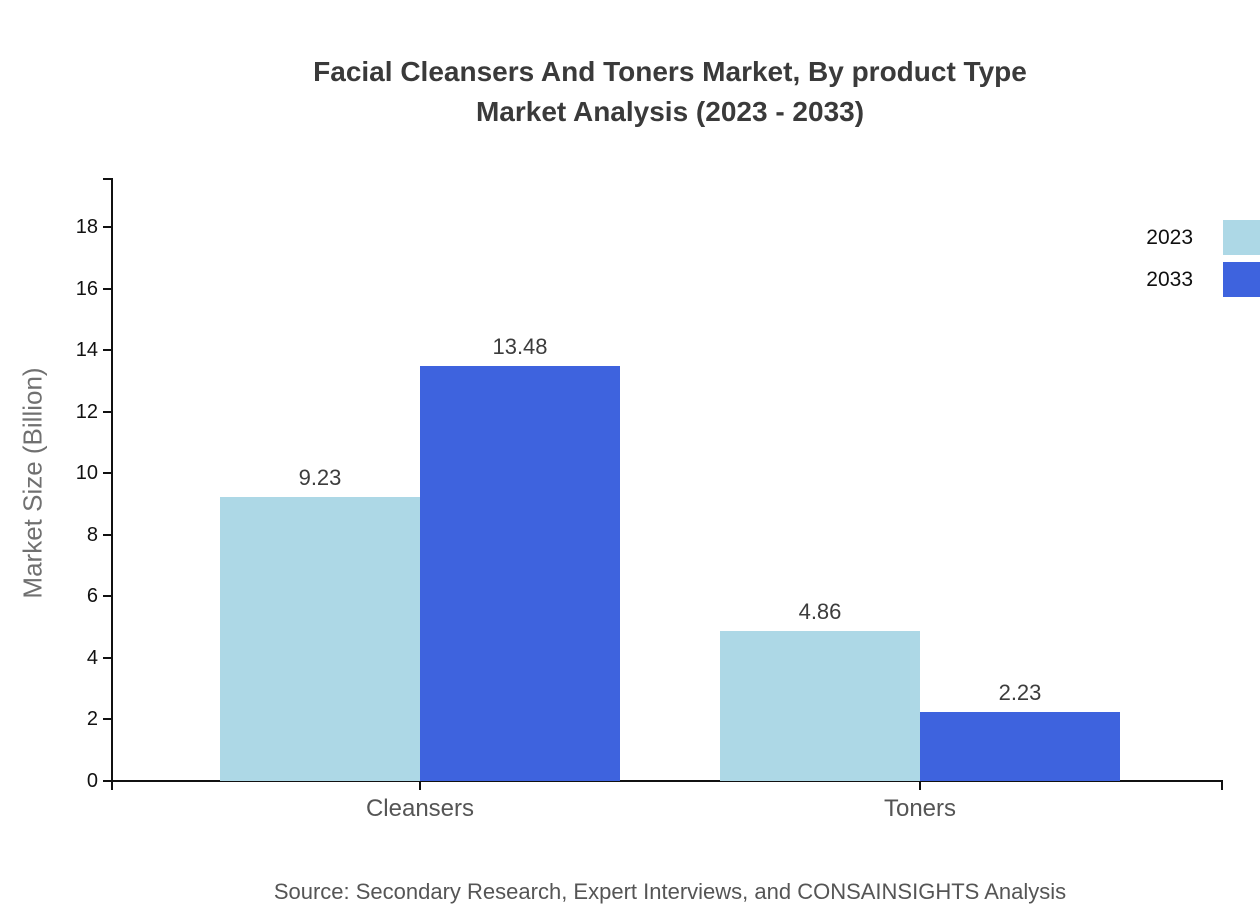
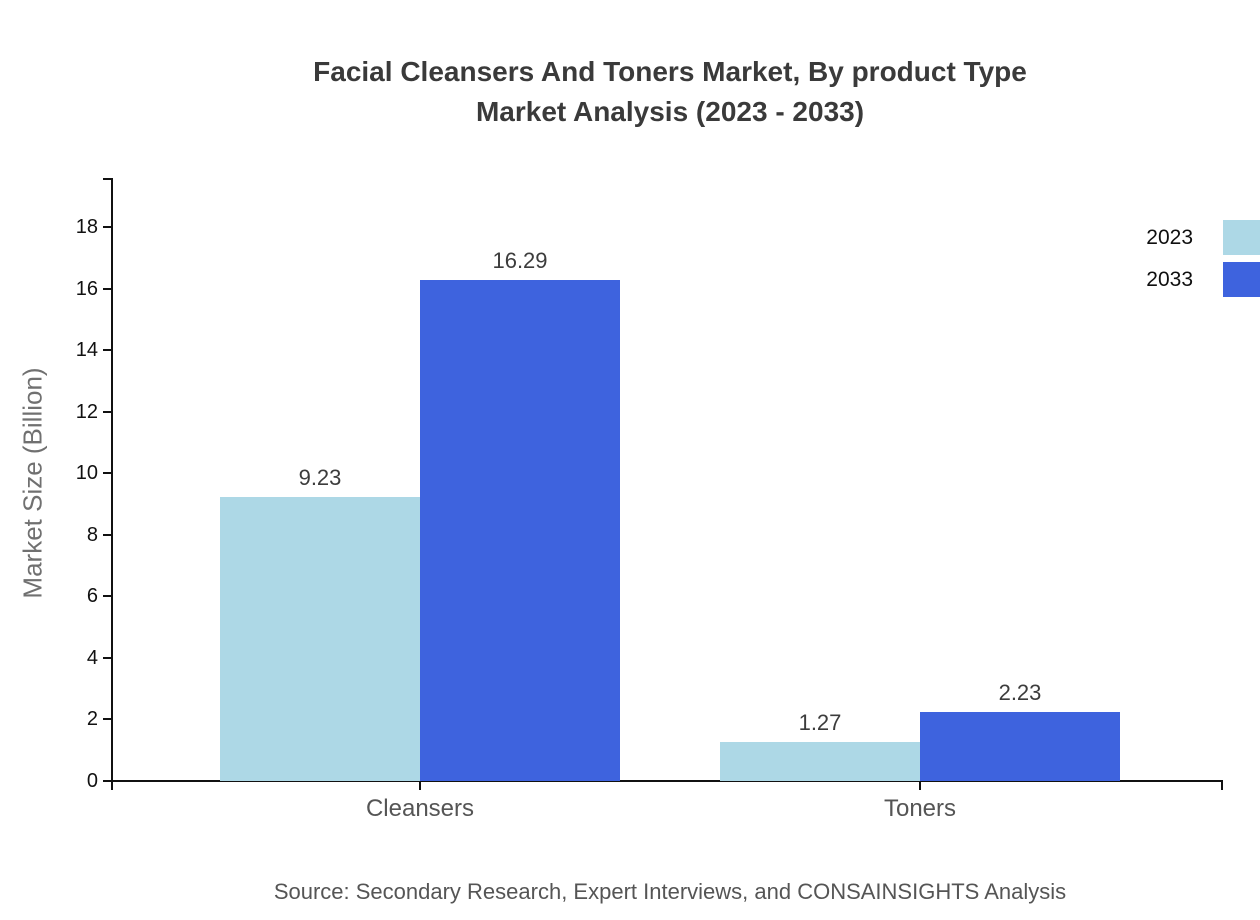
2033/Cleansers: 13.48 -> 16.29
2023/Toners: 4.86 -> 1.27
